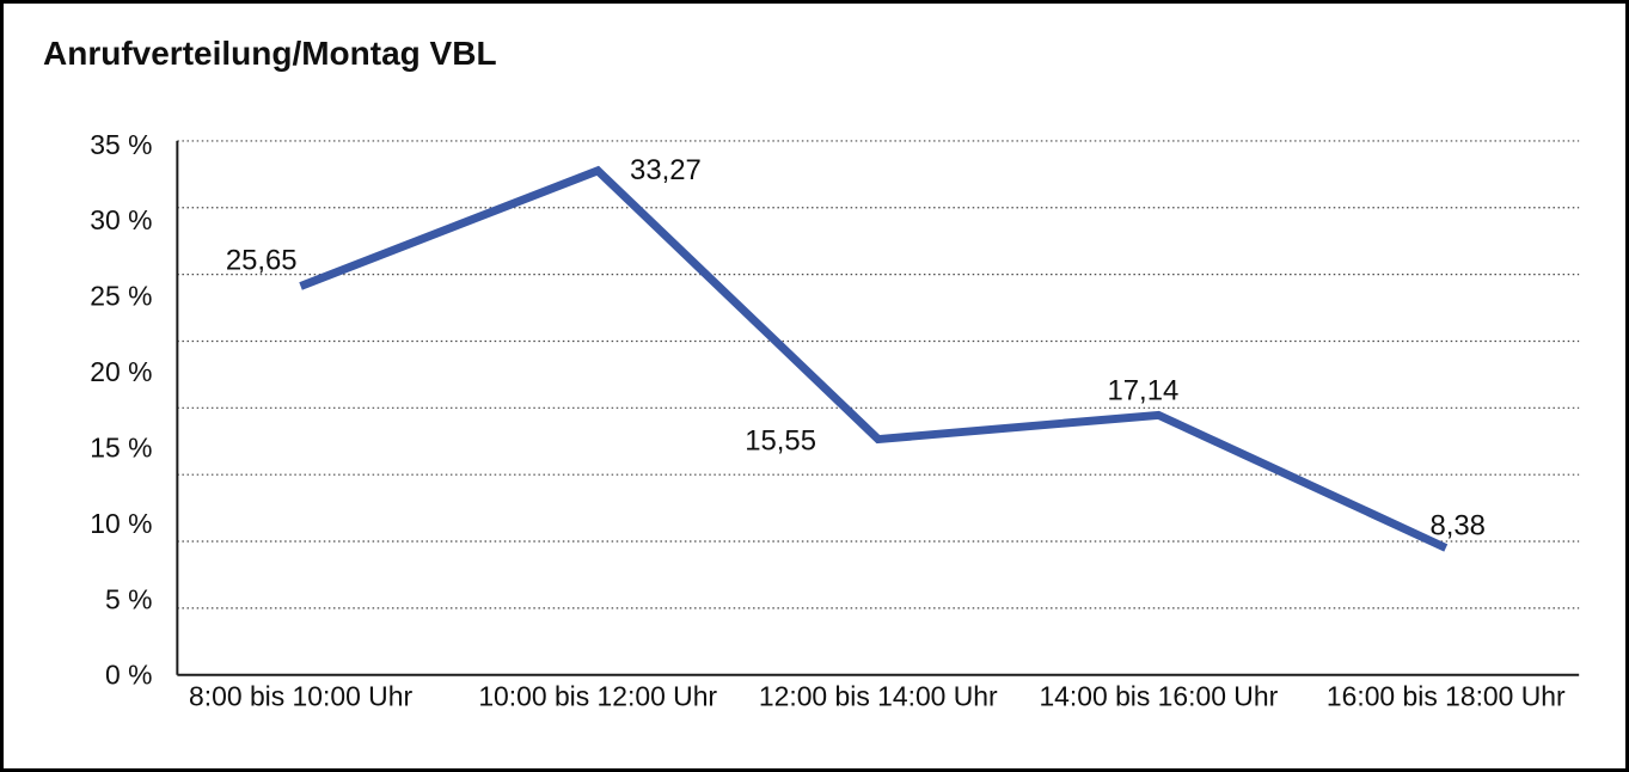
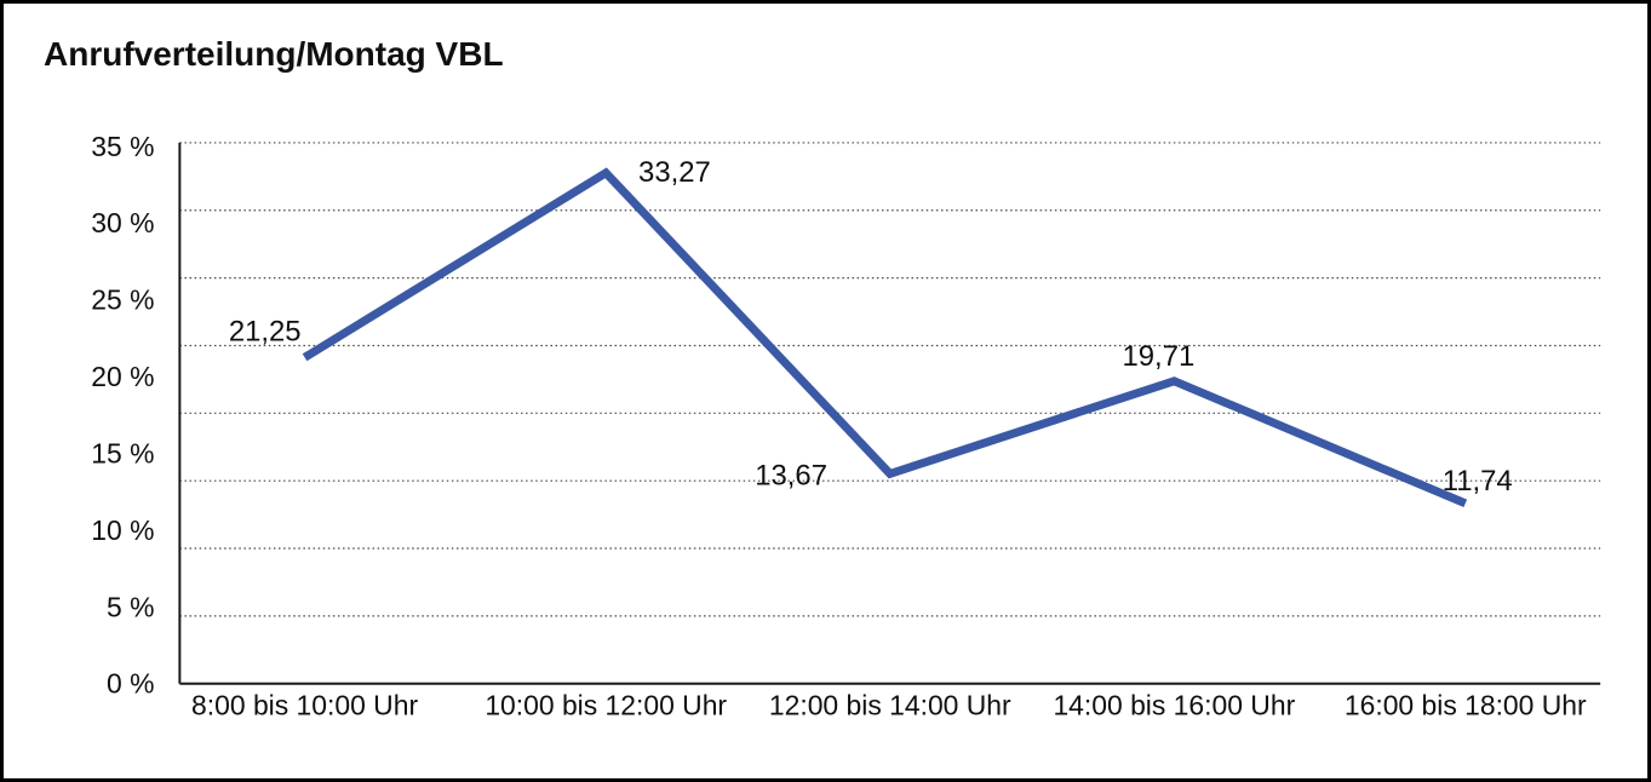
8:00 bis 10:00 Uhr: 25,65 -> 21,25
12:00 bis 14:00 Uhr: 15,55 -> 13,67
14:00 bis 16:00 Uhr: 17,14 -> 19,71
16:00 bis 18:00 Uhr: 8,38 -> 11,74
